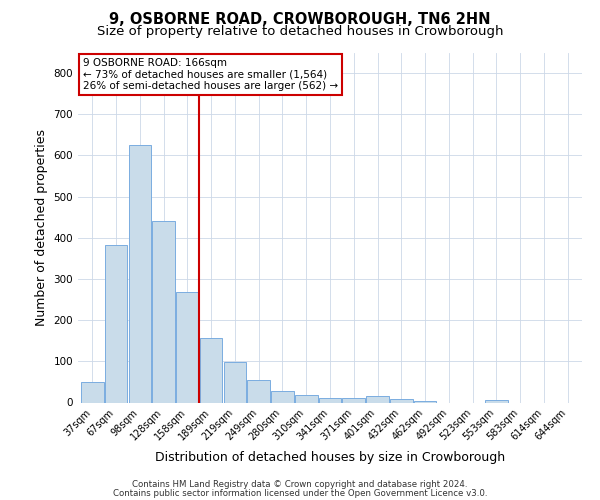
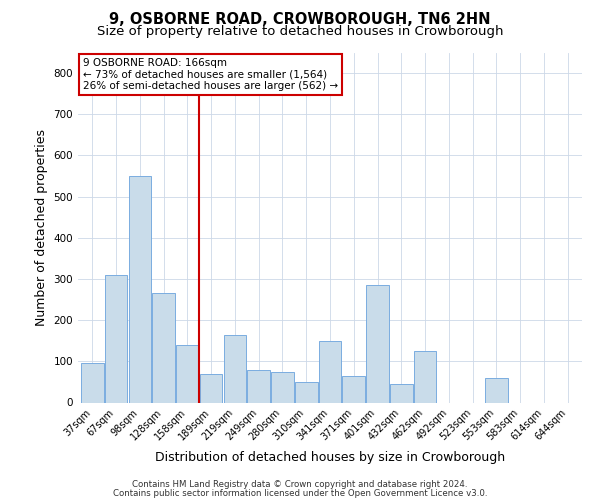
37sqm: 50 -> 95
67sqm: 383 -> 310
98sqm: 625 -> 550
128sqm: 440 -> 265
158sqm: 268 -> 140
189sqm: 157 -> 70
219sqm: 99 -> 165
249sqm: 54 -> 80
280sqm: 29 -> 75
310sqm: 18 -> 50
341sqm: 11 -> 150
371sqm: 12 -> 65
401sqm: 15 -> 285
432sqm: 8 -> 45
462sqm: 4 -> 125
553sqm: 7 -> 60
